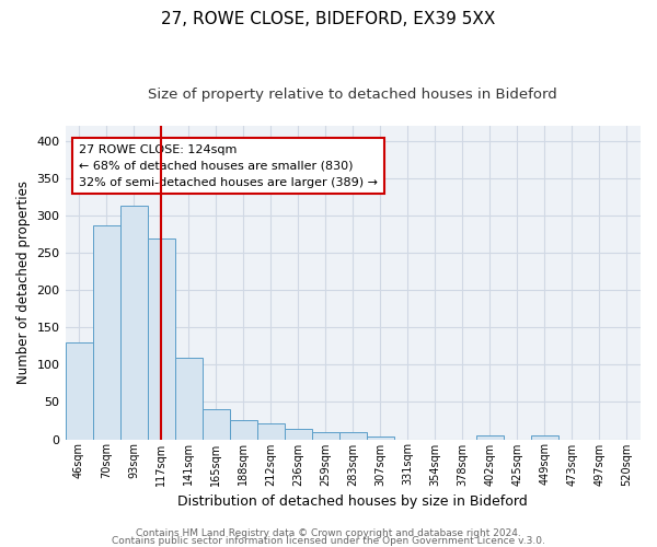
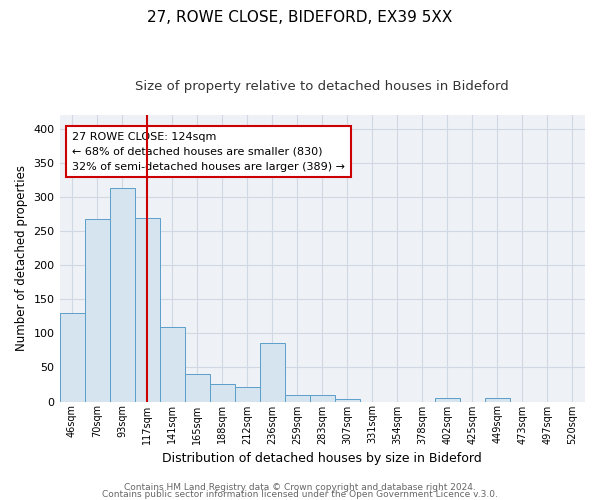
70sqm: 286 -> 268
236sqm: 14 -> 86
